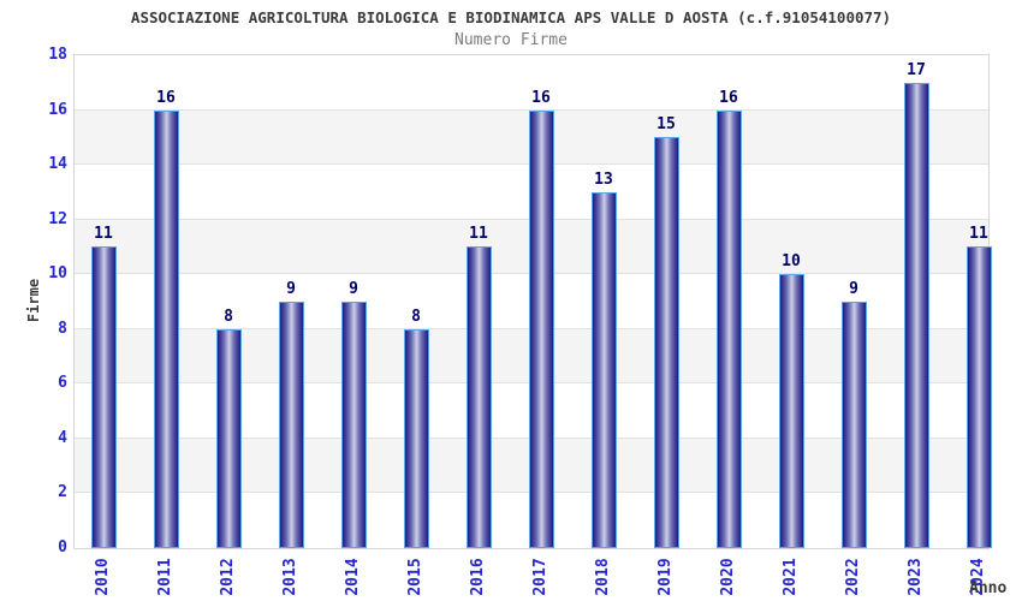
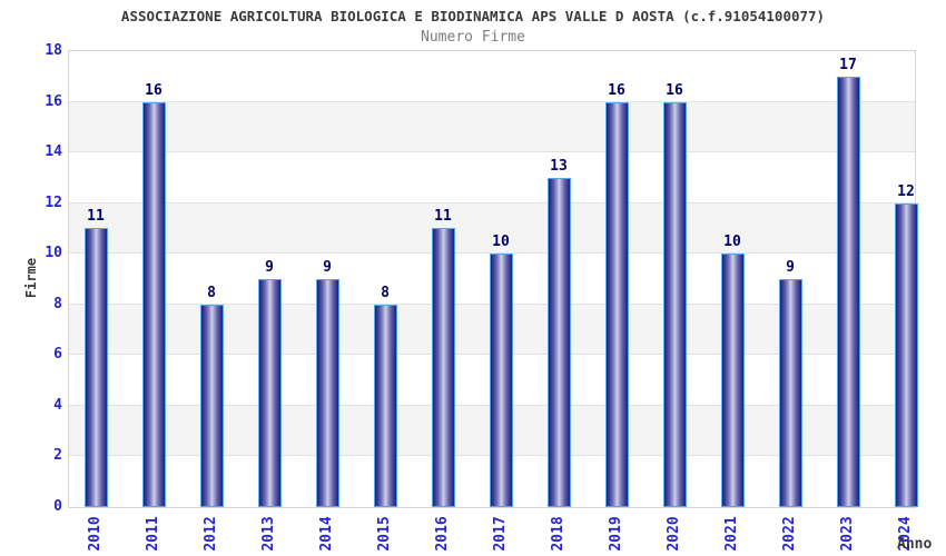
2017: 16 -> 10
2019: 15 -> 16
2024: 11 -> 12
